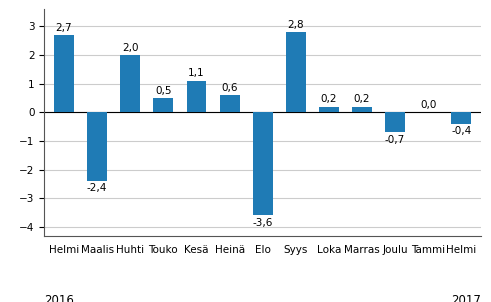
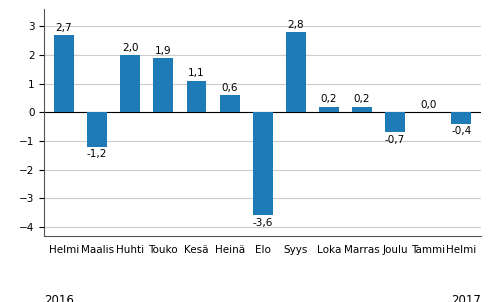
Maalis: -2,4 -> -1,2
Touko: 0,5 -> 1,9
